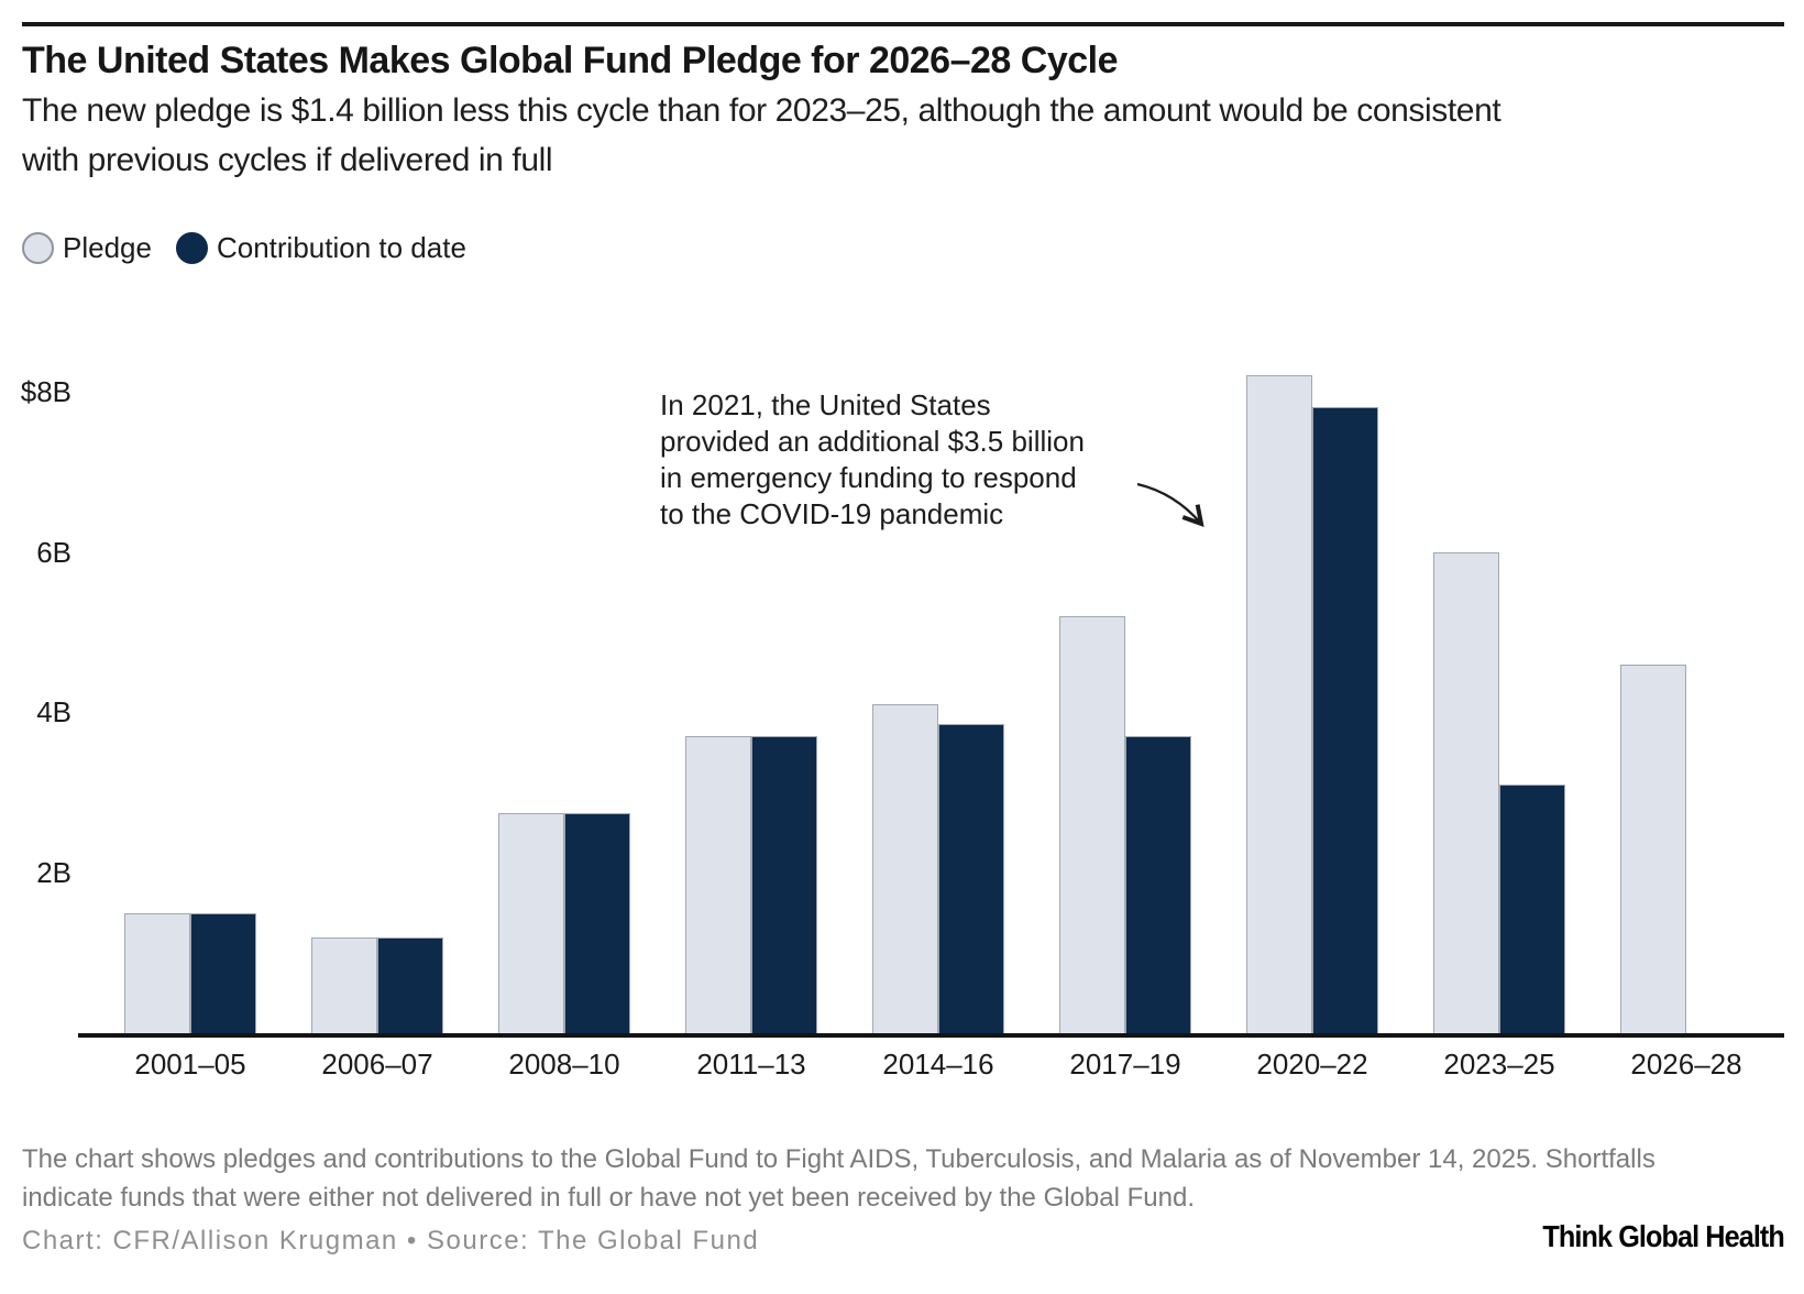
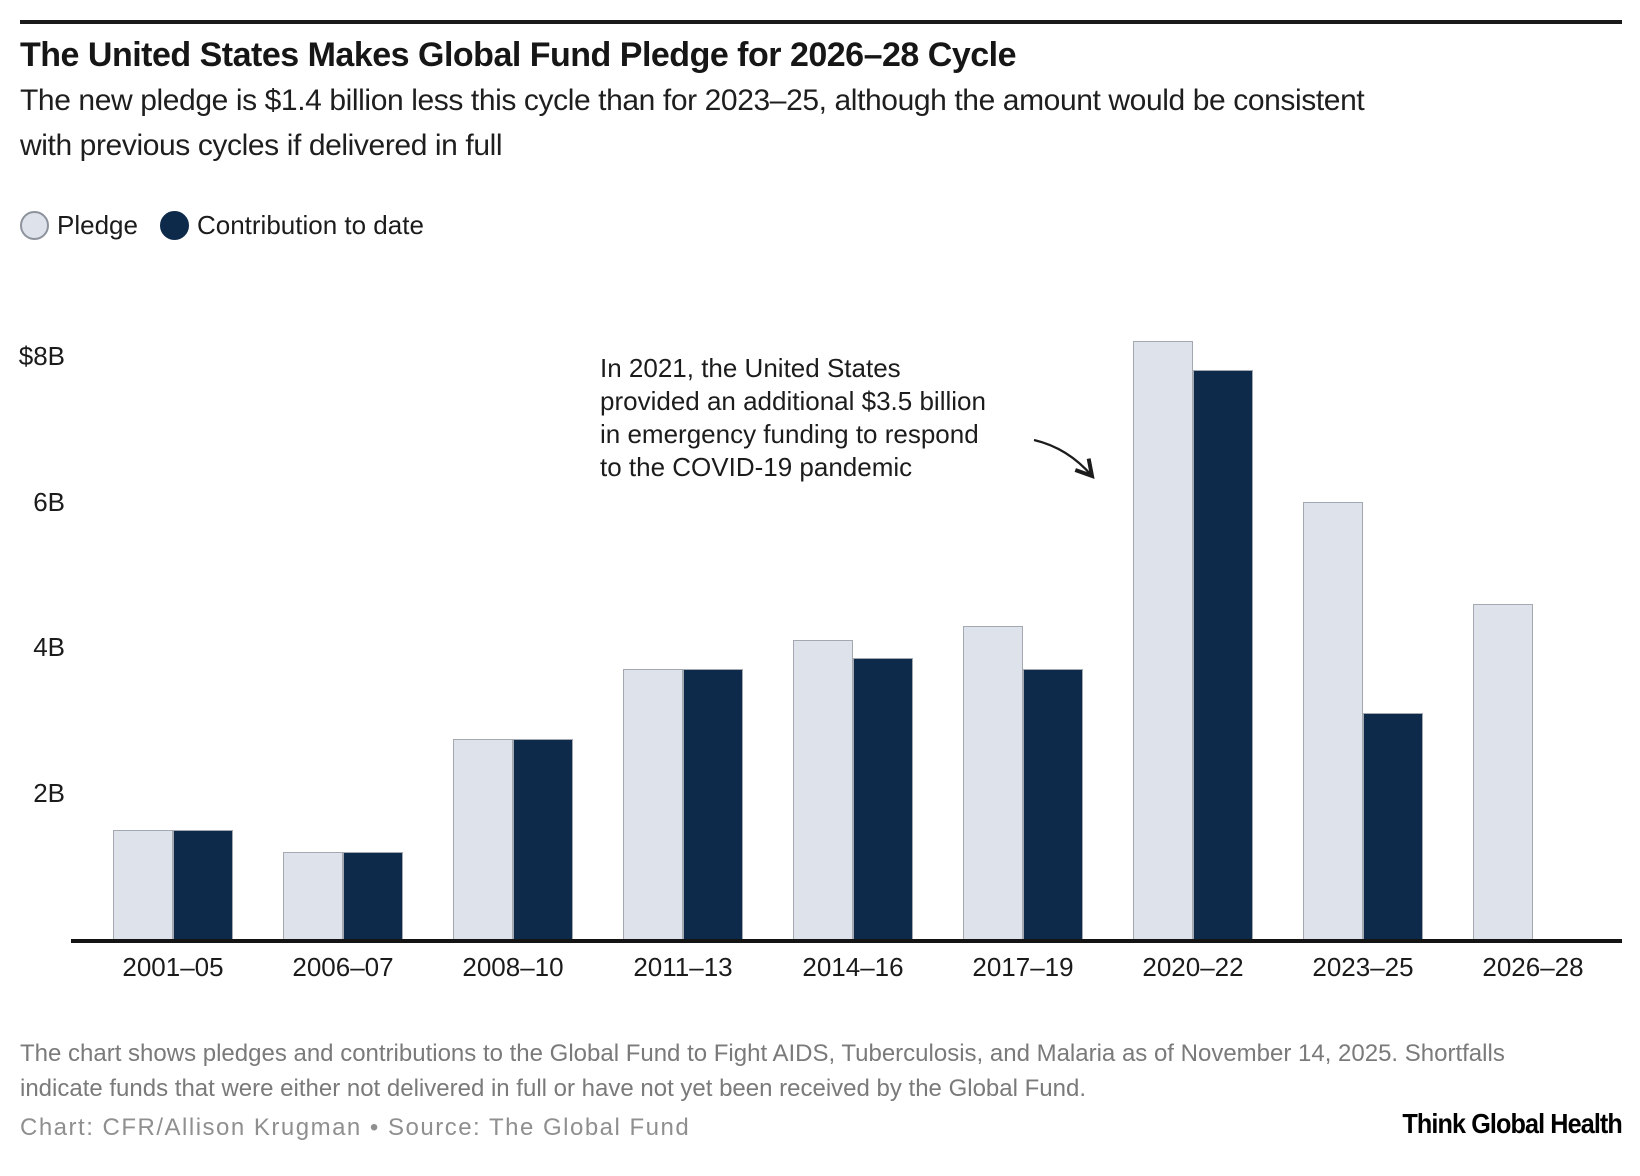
Pledge/2017–19: $5.2B -> $4.3B
